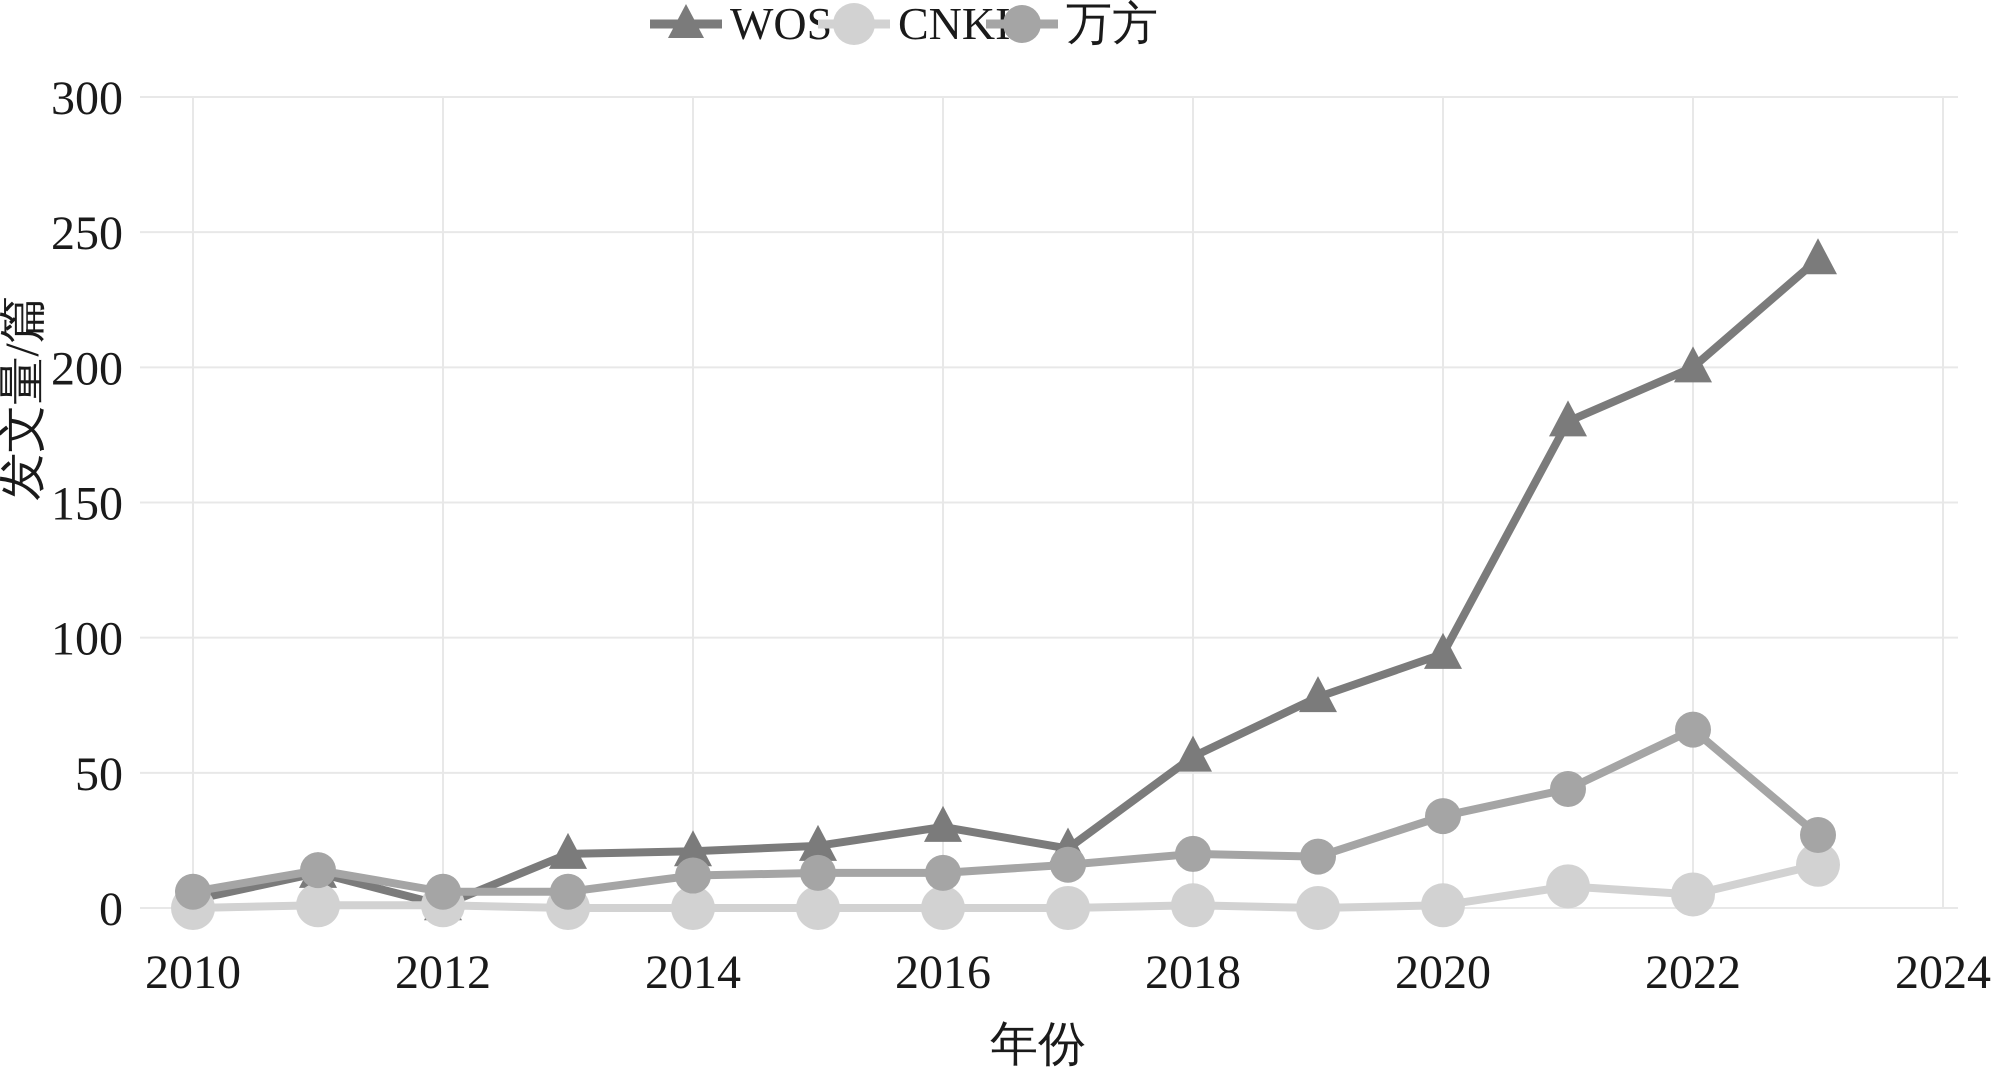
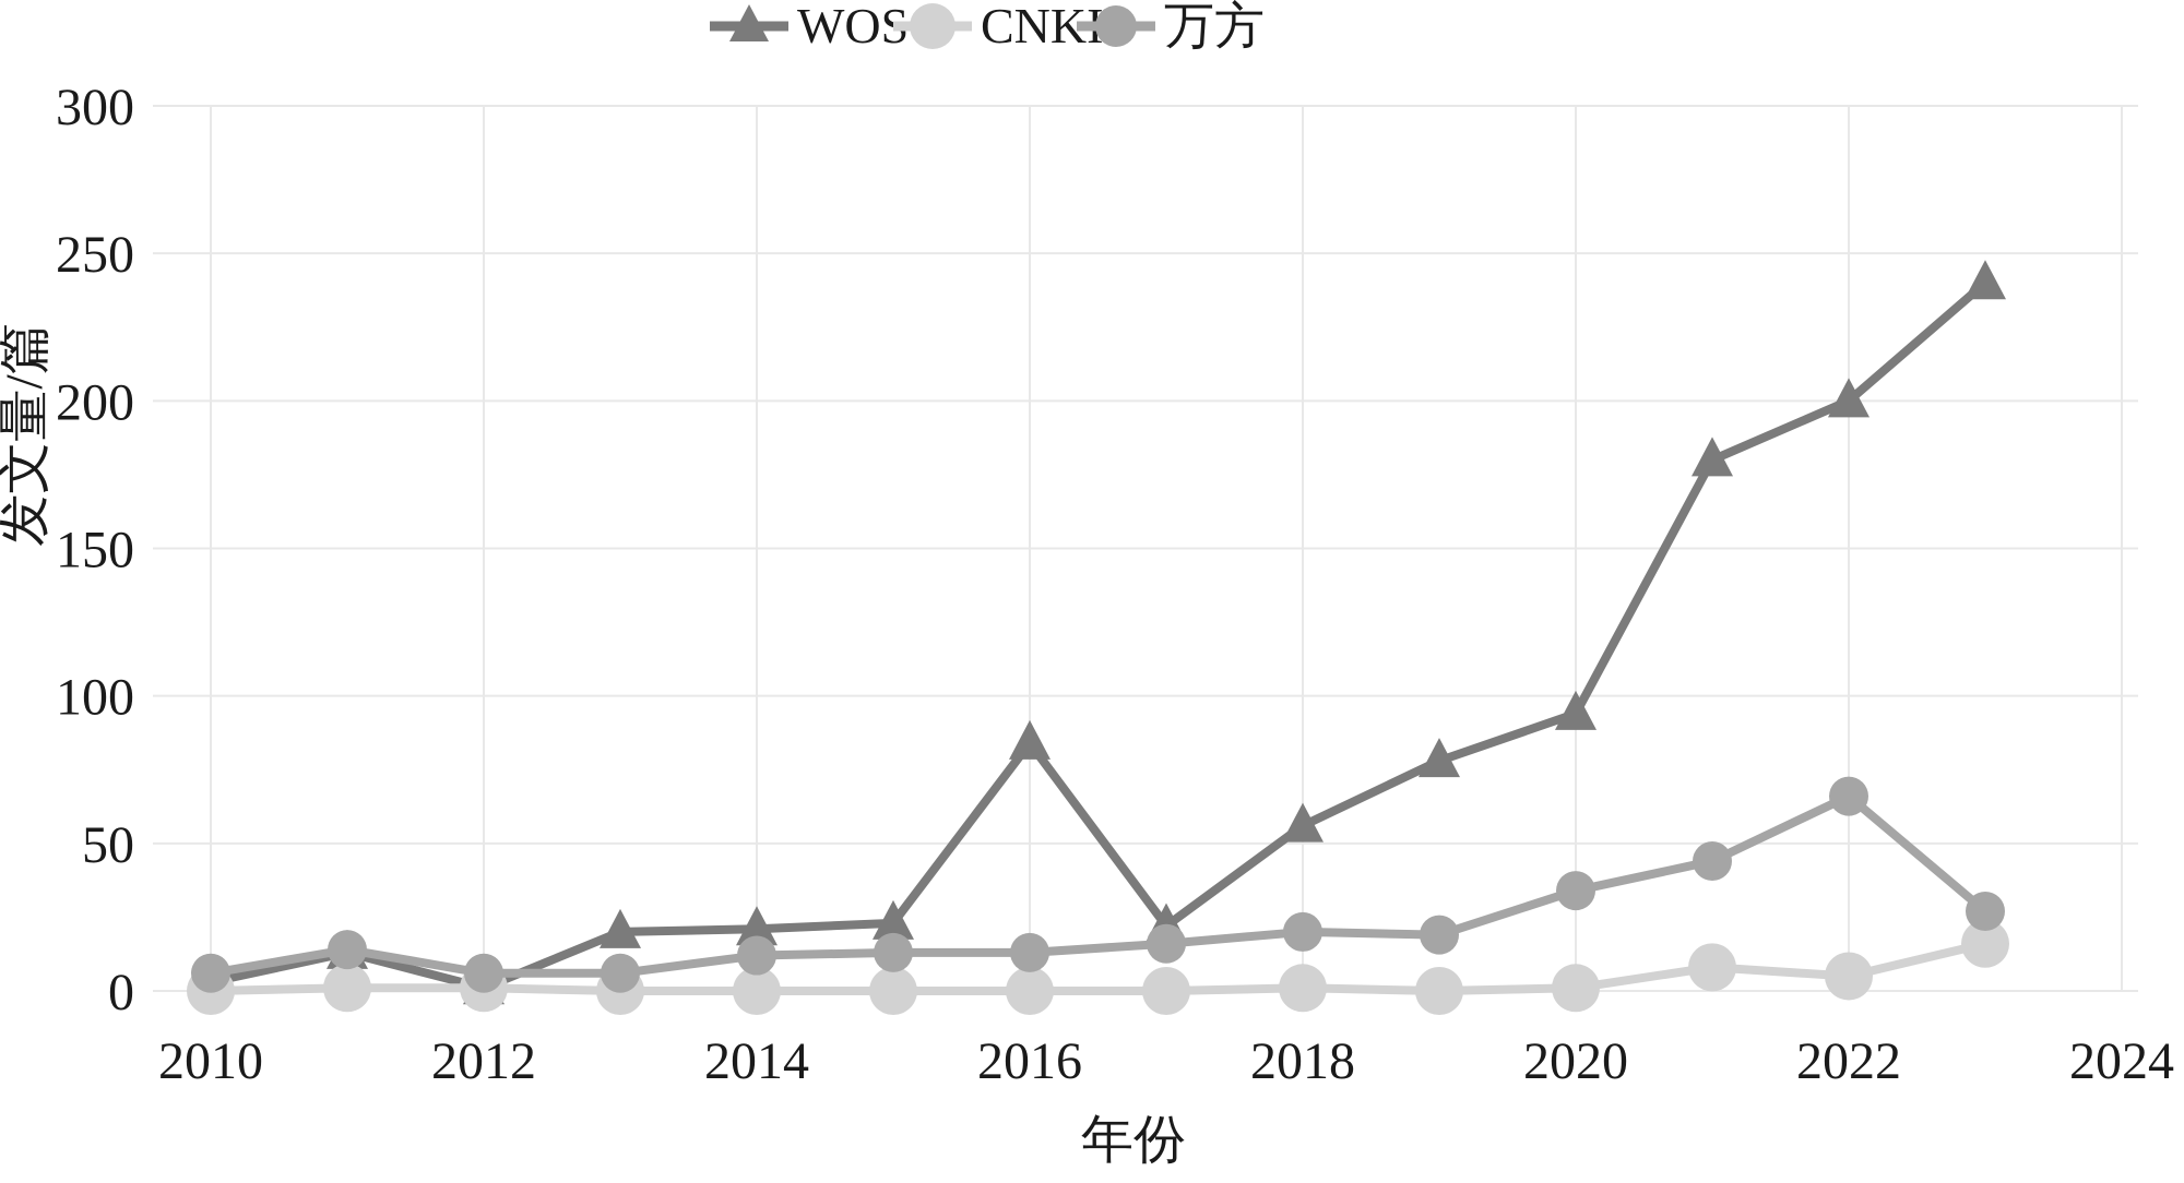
WOS/2016: 30 -> 84
